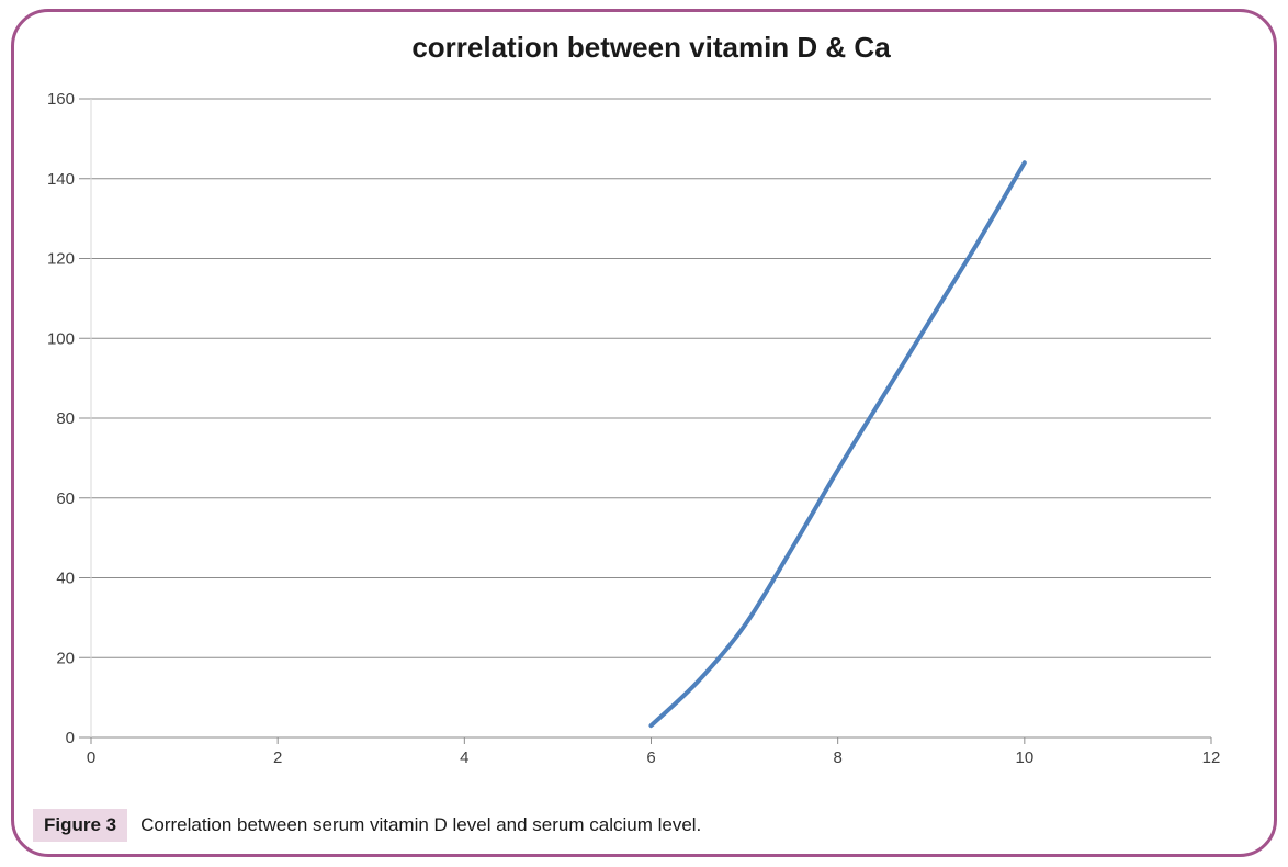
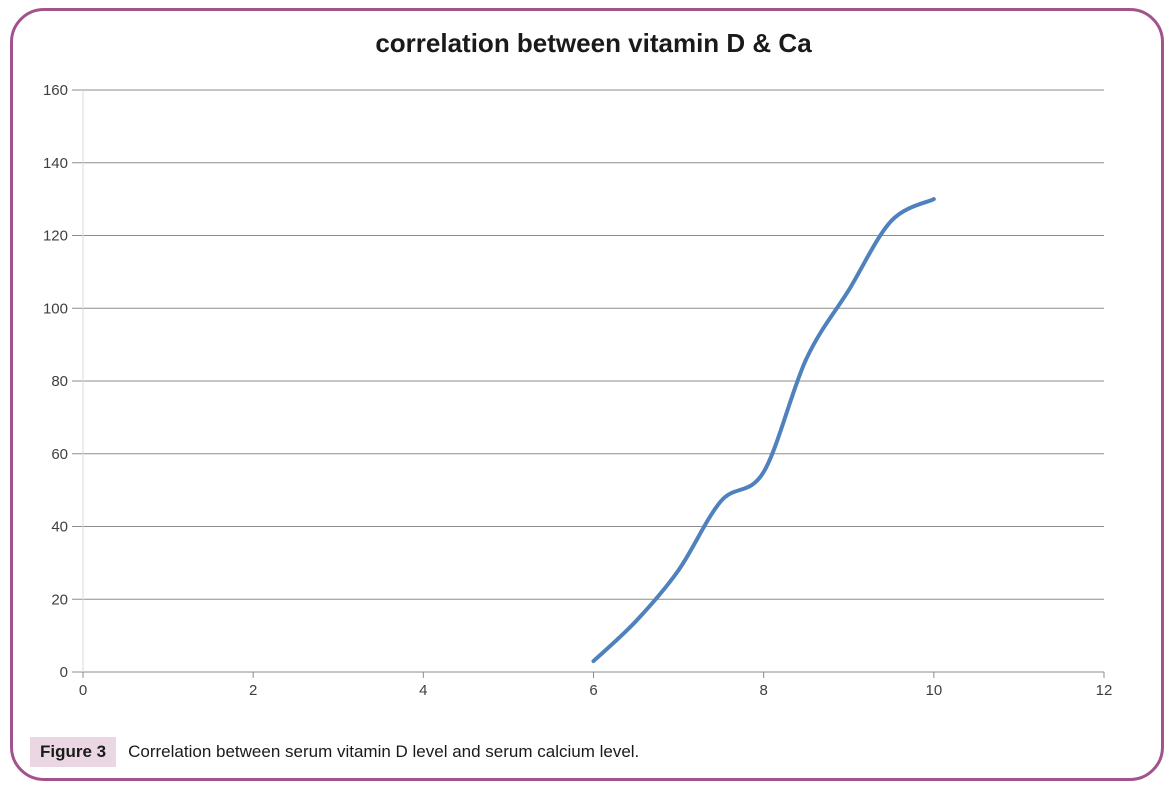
8: 67 -> 55
10: 144 -> 130
